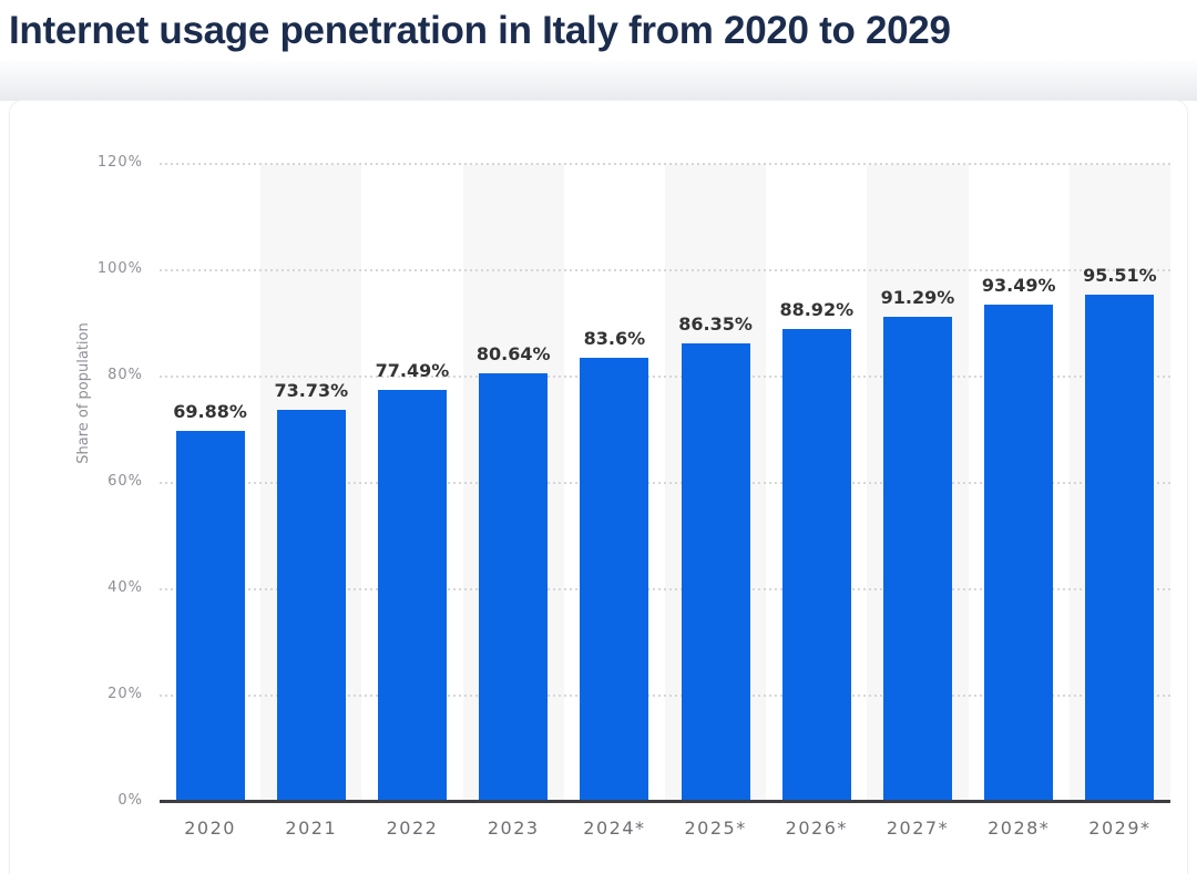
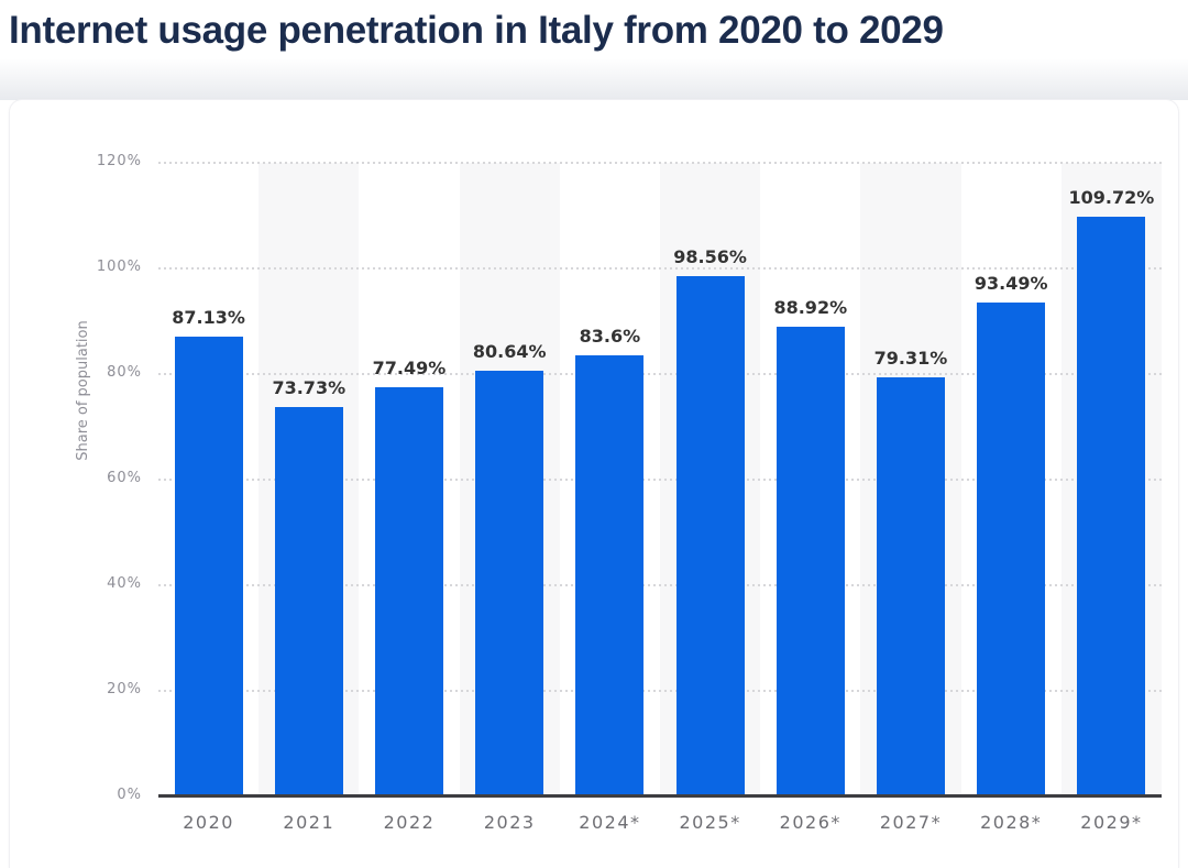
2020: 69.88% -> 87.13%
2025*: 86.35% -> 98.56%
2027*: 91.29% -> 79.31%
2029*: 95.51% -> 109.72%
